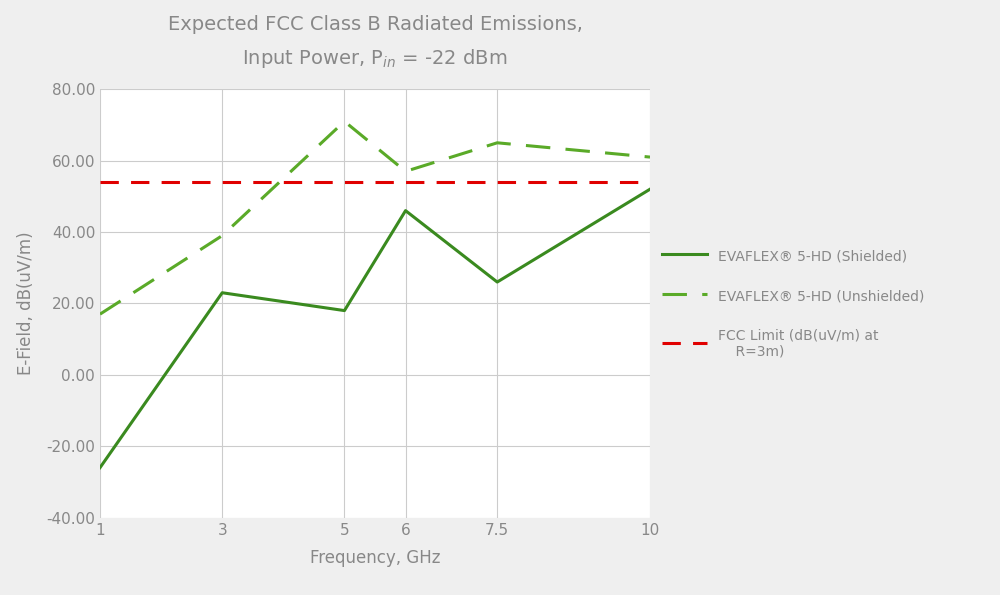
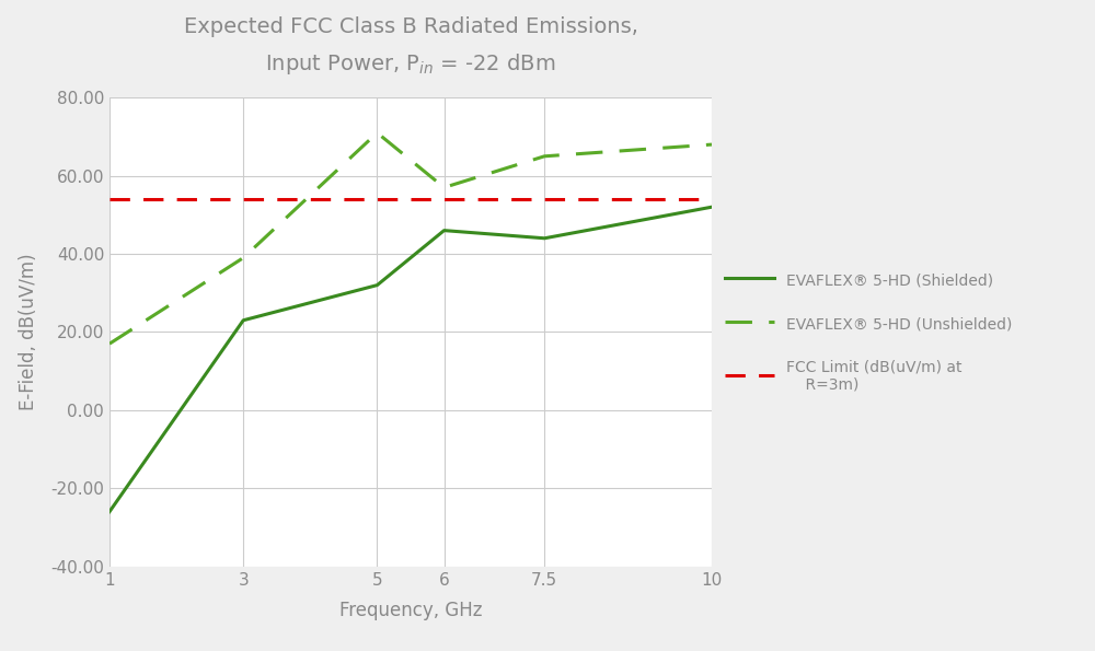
EVAFLEX® 5-HD (Shielded)/5: 18 -> 32
EVAFLEX® 5-HD (Shielded)/7.5: 26 -> 44
EVAFLEX® 5-HD (Unshielded)/10: 61 -> 68
